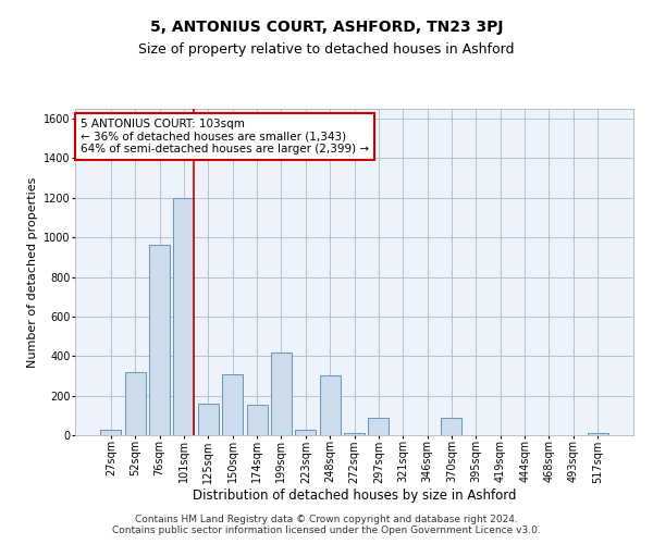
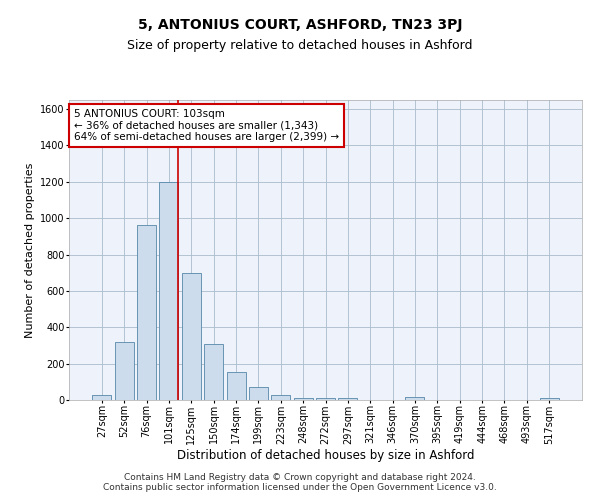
125sqm: 160 -> 700
199sqm: 420 -> 70
248sqm: 300 -> 10
297sqm: 90 -> 10
370sqm: 90 -> 20
